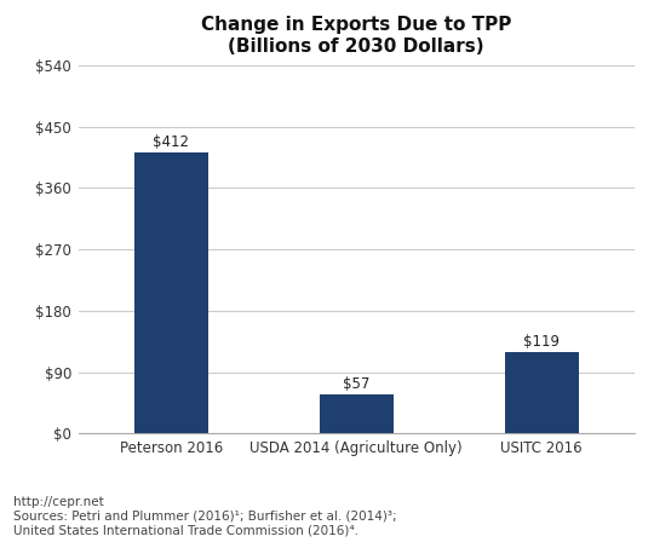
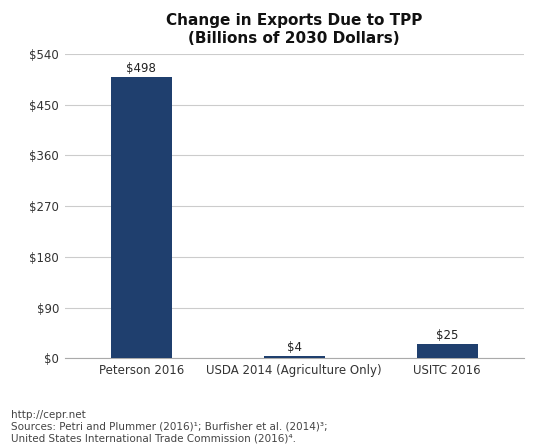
Peterson 2016: $412 -> $498
USDA 2014 (Agriculture Only): $57 -> $4
USITC 2016: $119 -> $25
